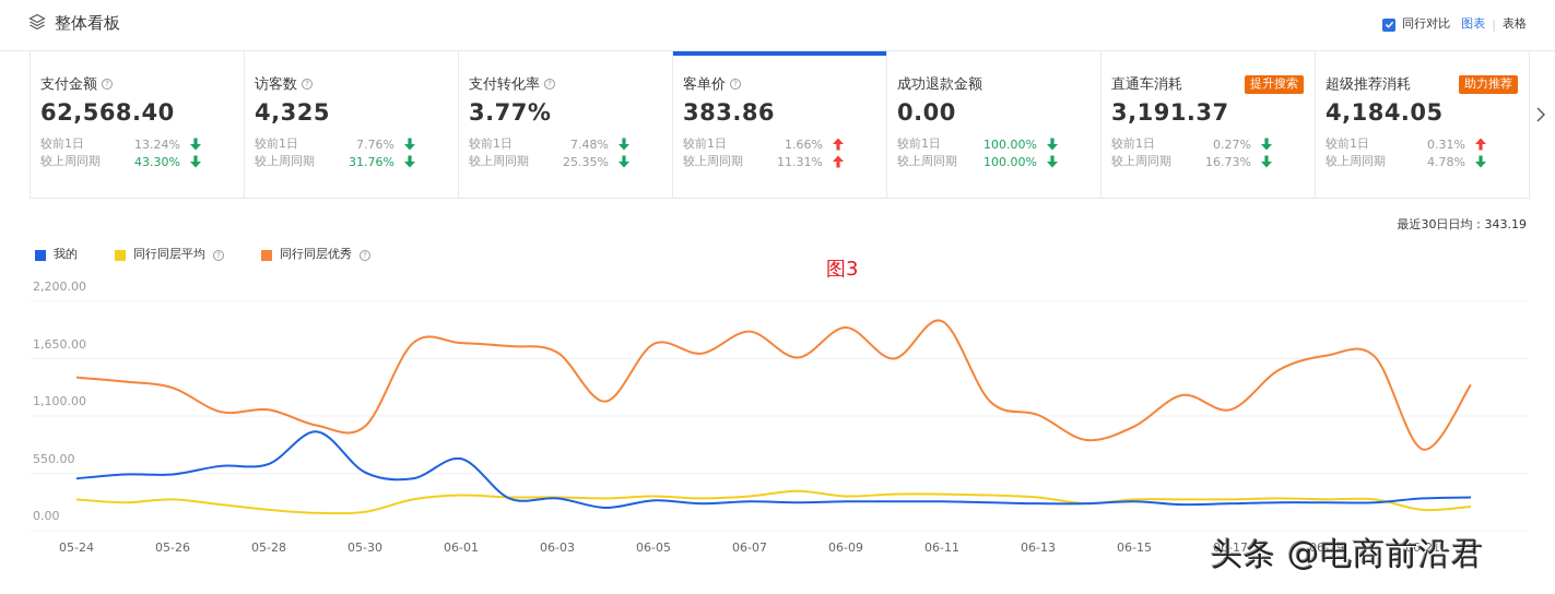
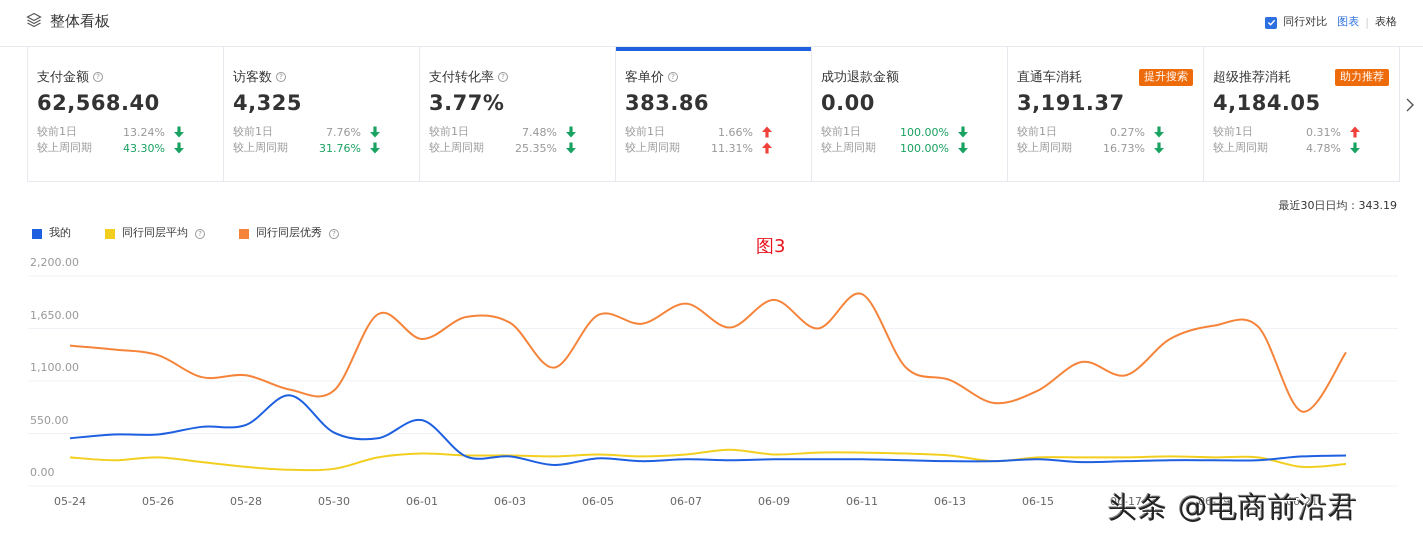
同行同层优秀/06-01: 1800 -> 1500
